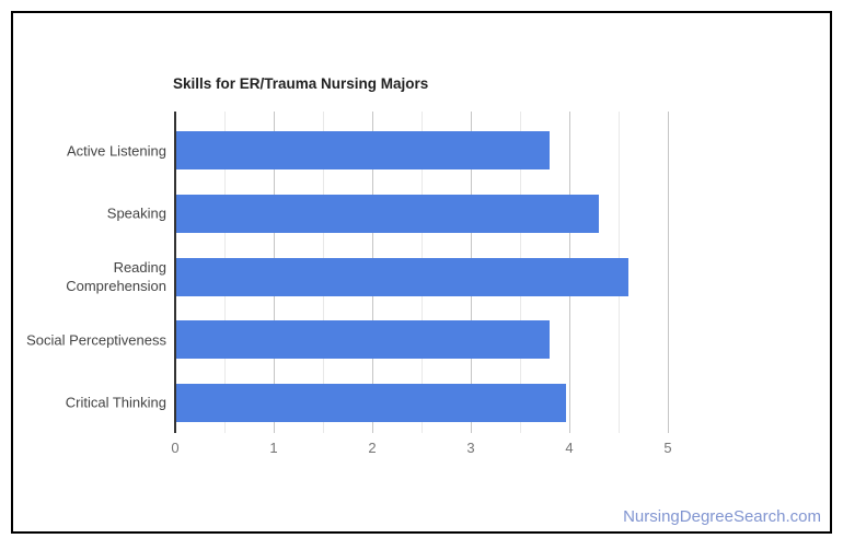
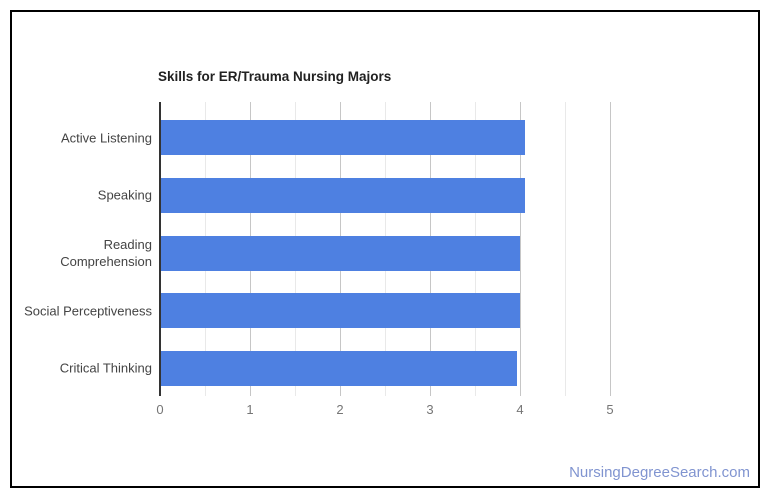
Active Listening: 3.8 -> 4.1
Speaking: 4.3 -> 4.1
Reading Comprehension: 4.6 -> 4.0
Social Perceptiveness: 3.8 -> 4.0
